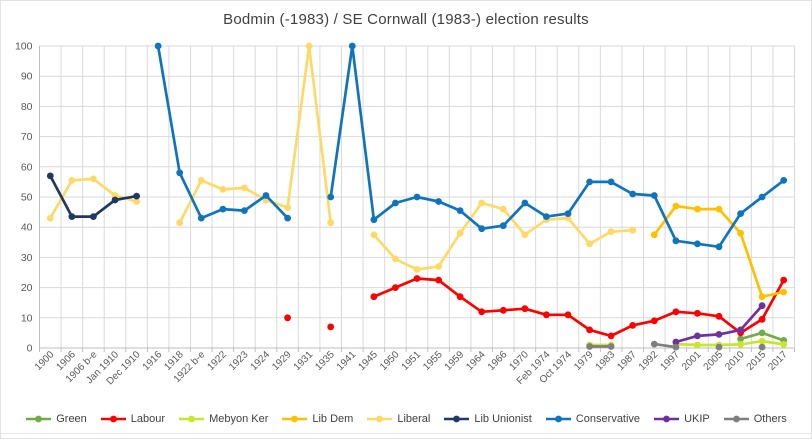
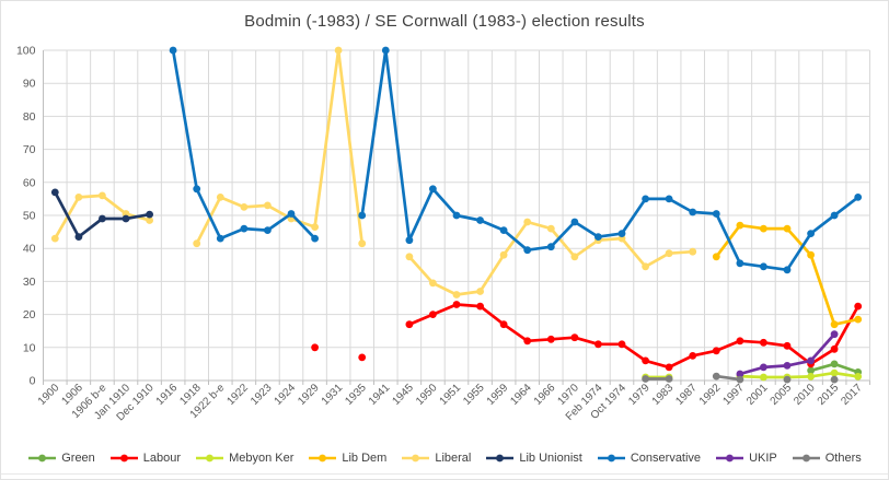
Lib Unionist/1906 b-e: 44 -> 49
Conservative/1950: 48 -> 58
